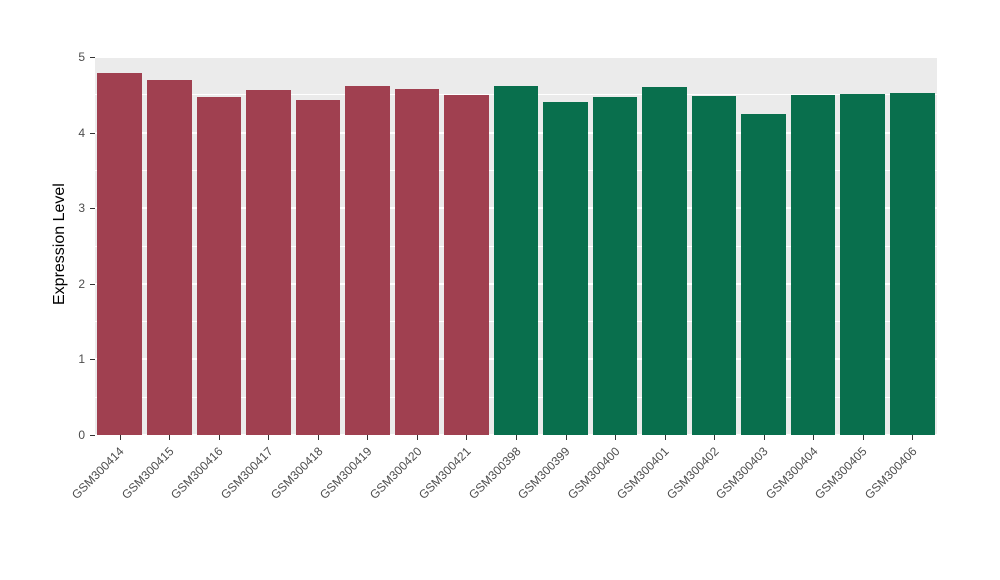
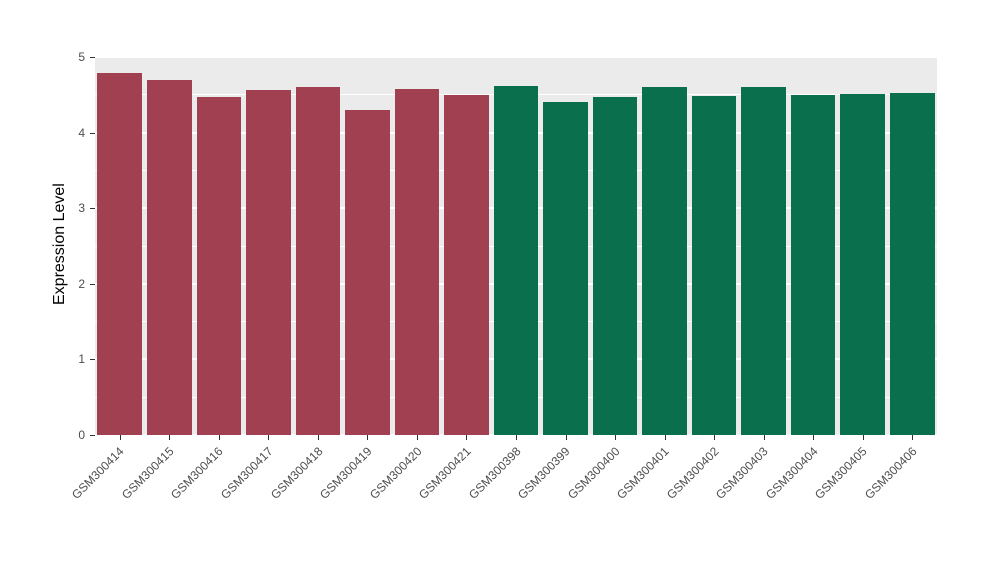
GSM300418: 4.4 -> 4.6
GSM300419: 4.6 -> 4.3
GSM300403: 4.2 -> 4.6
